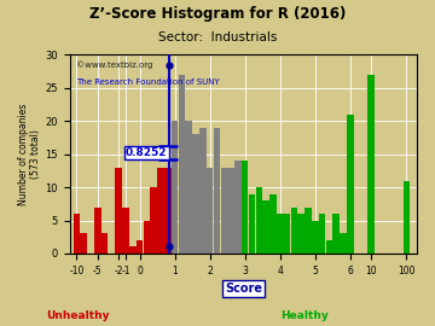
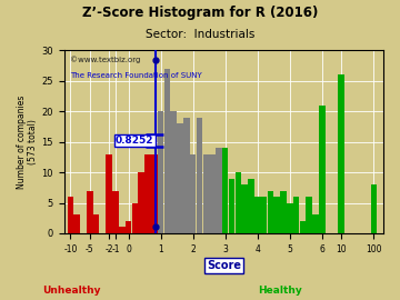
10: 27 -> 26
100: 11 -> 8
